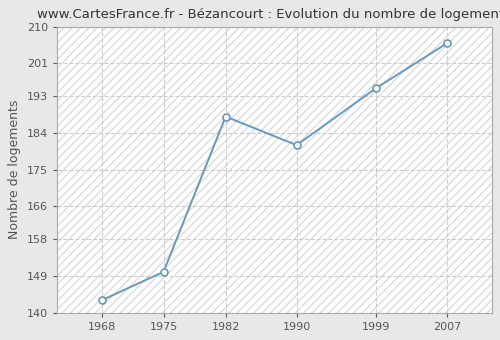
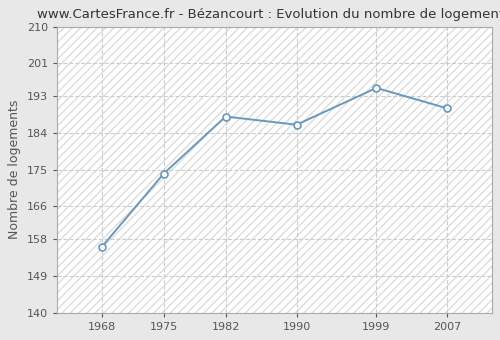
1968: 143 -> 156
1975: 150 -> 174
1990: 181 -> 186
2007: 206 -> 190
